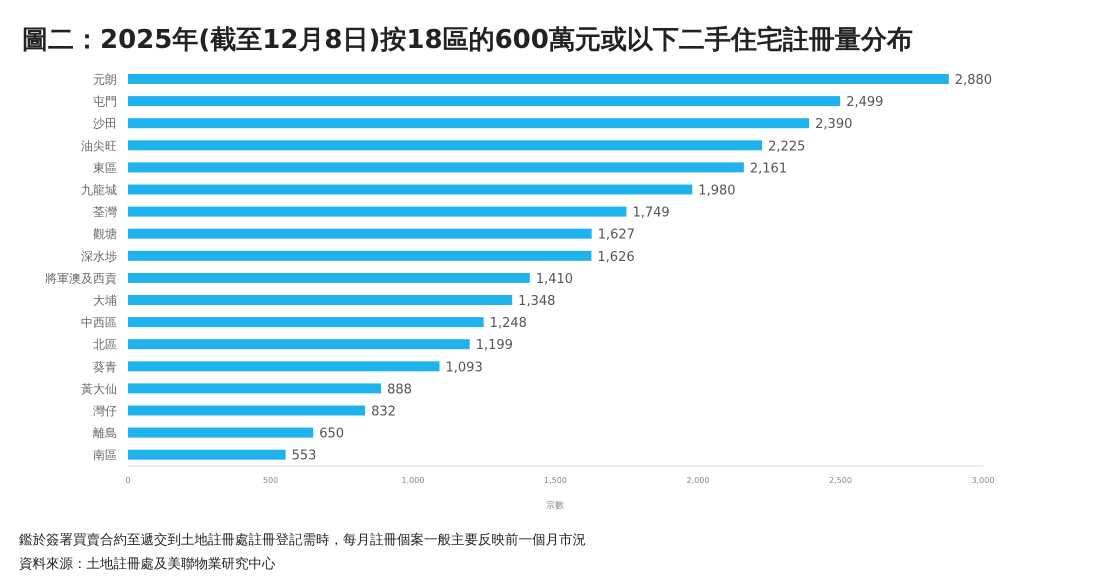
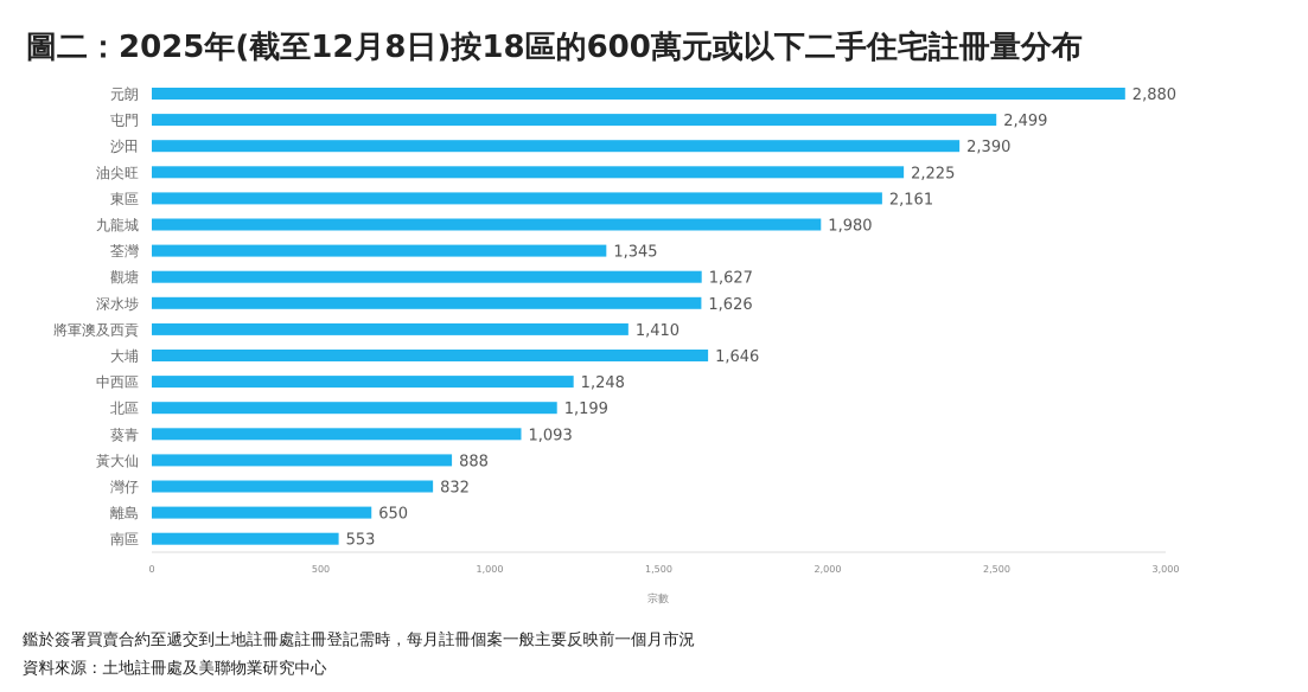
荃灣: 1,749 -> 1,345
大埔: 1,348 -> 1,646
